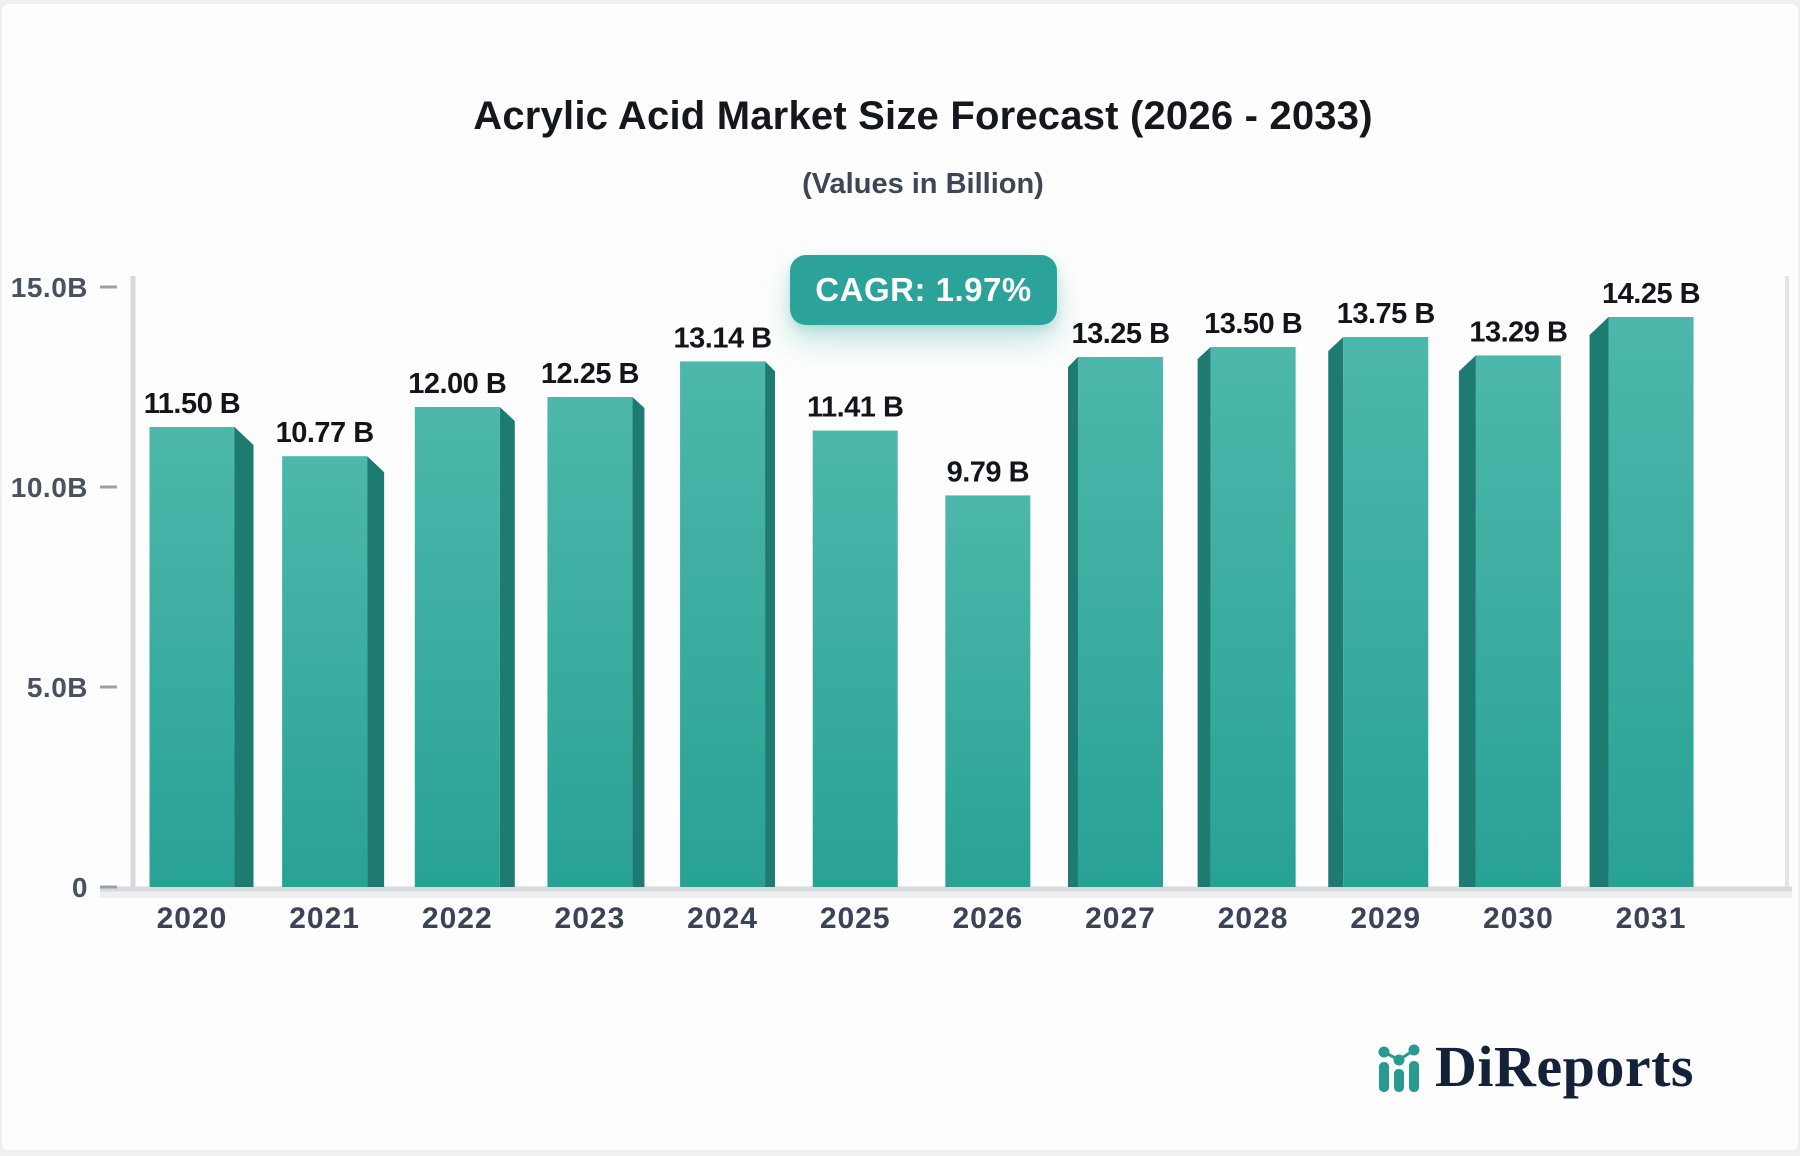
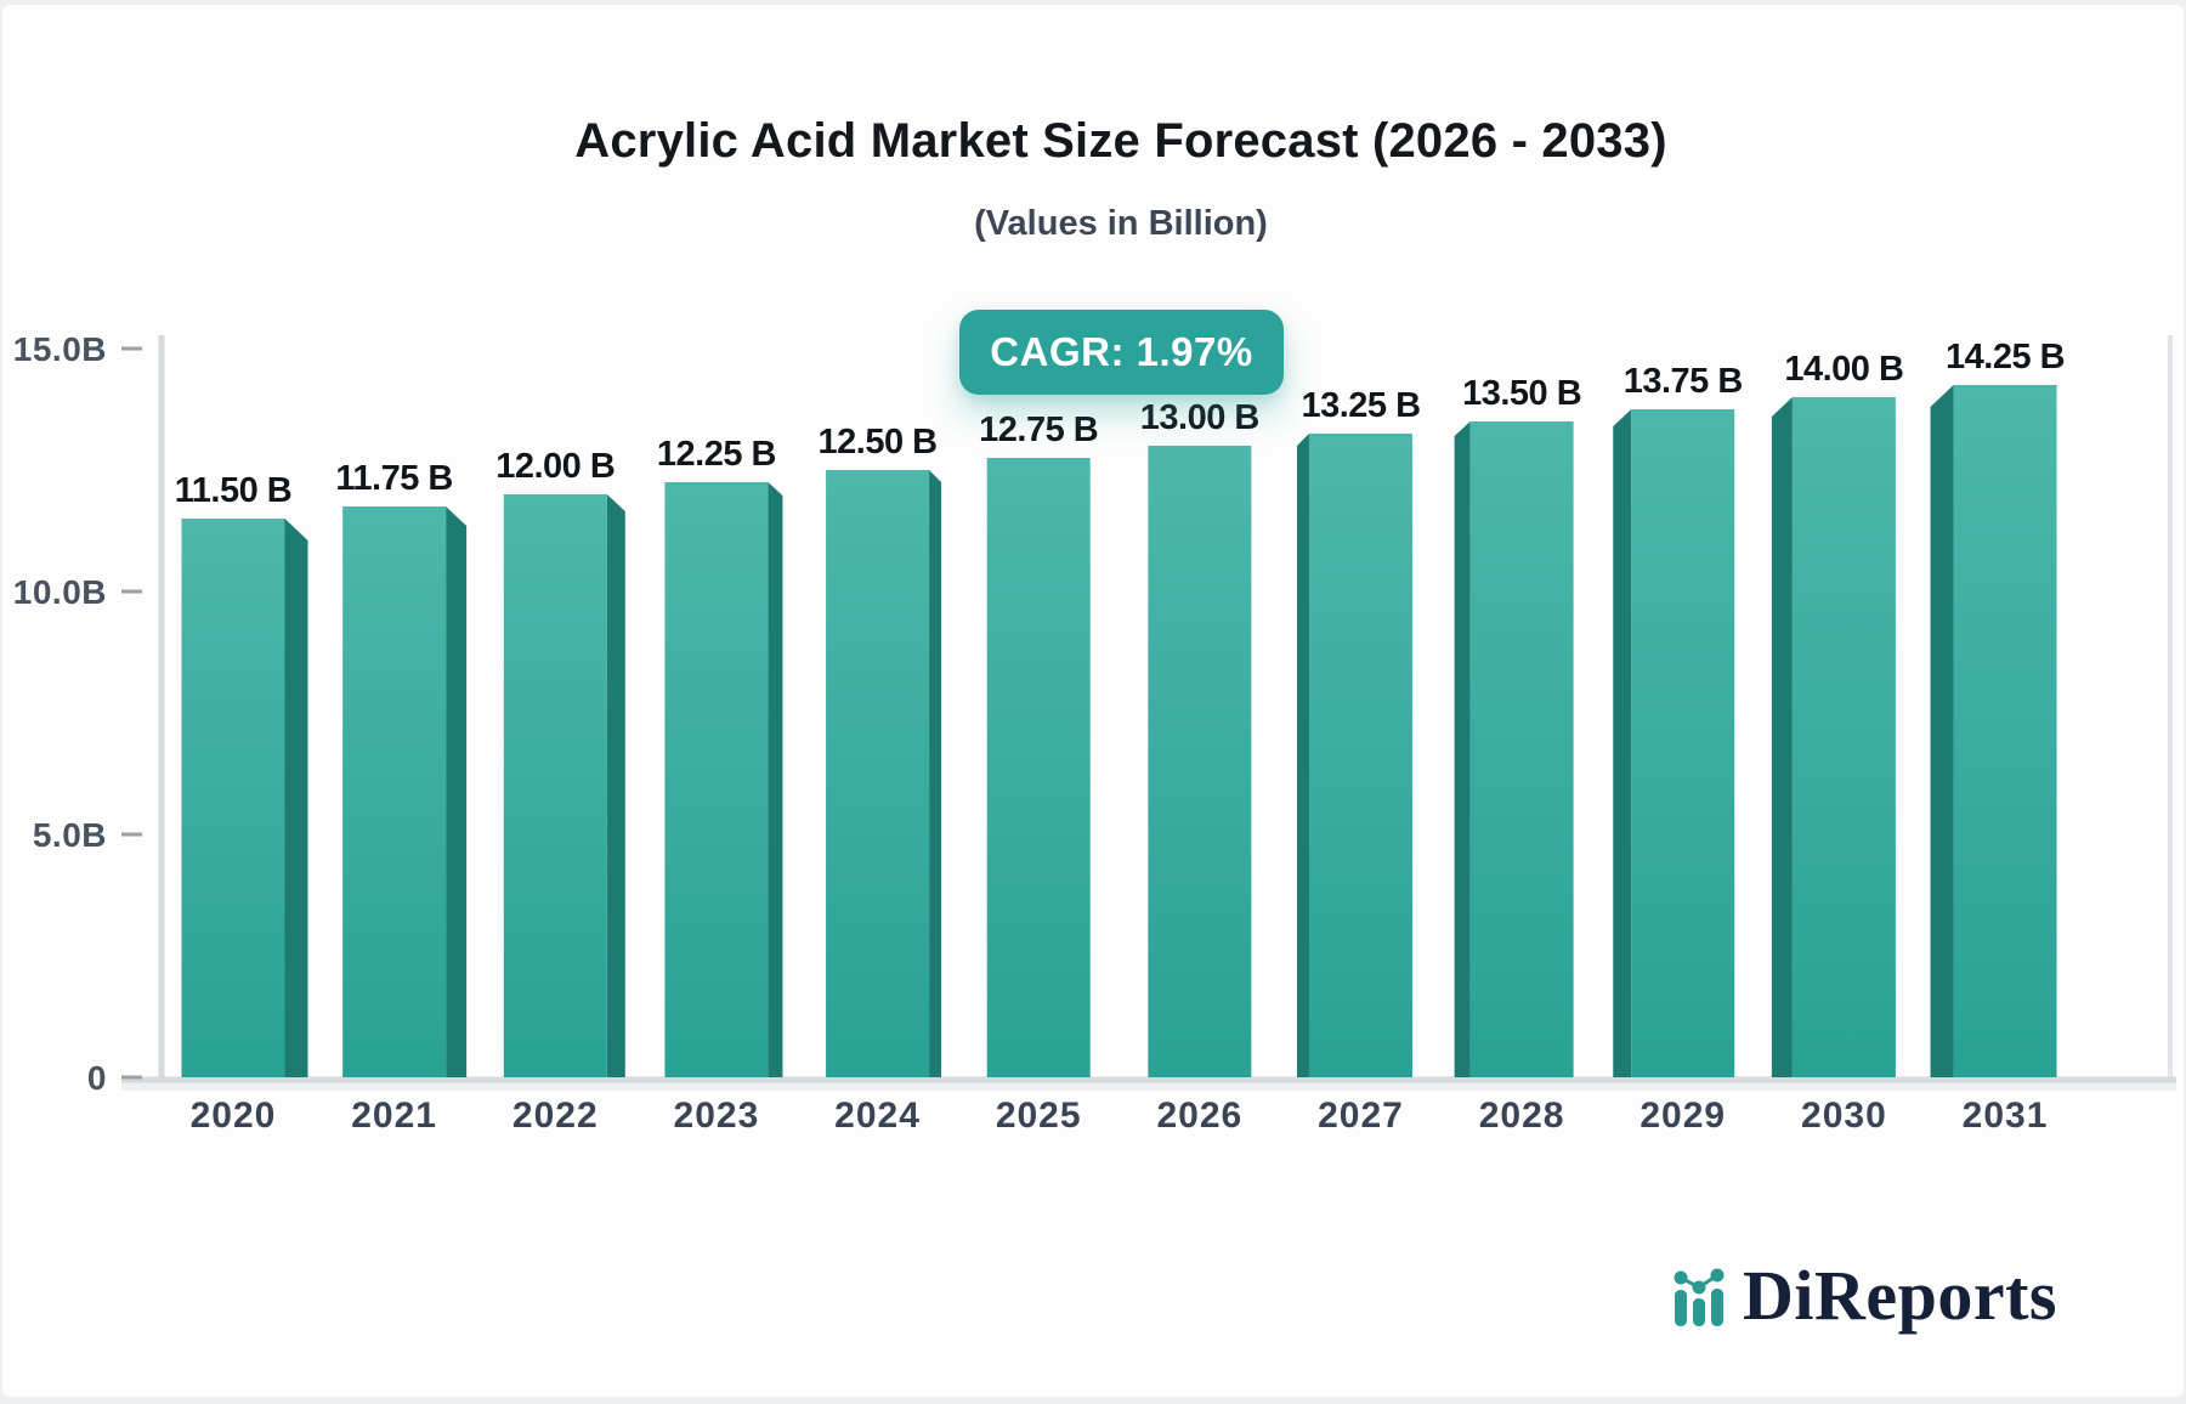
2021: 10.77 -> 11.75
2024: 13.14 -> 12.50
2025: 11.41 -> 12.75
2026: 9.79 -> 13.00
2030: 13.29 -> 14.00
